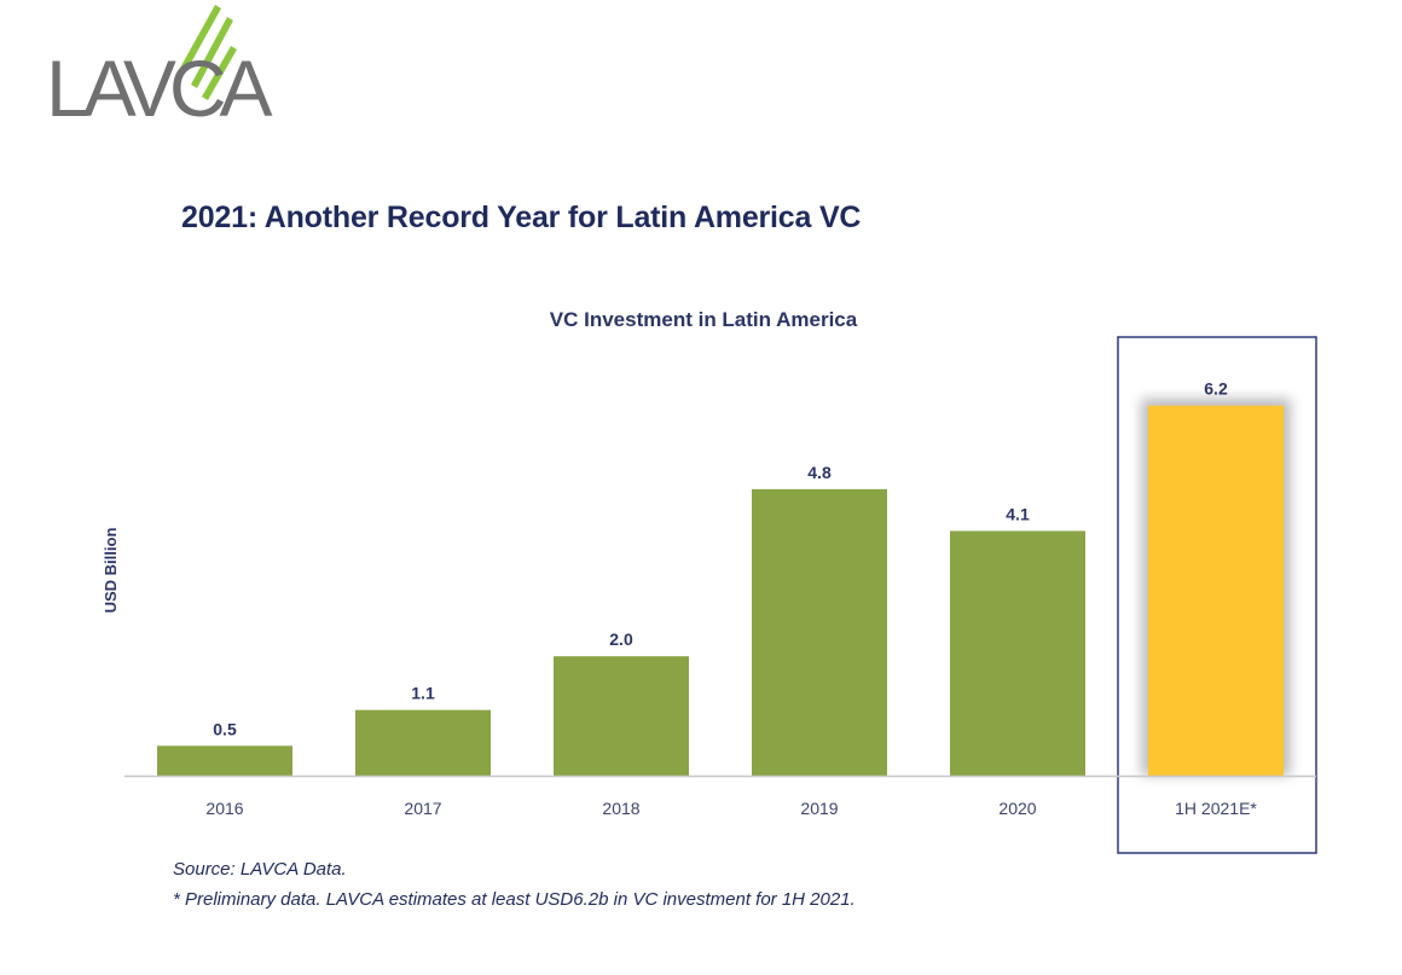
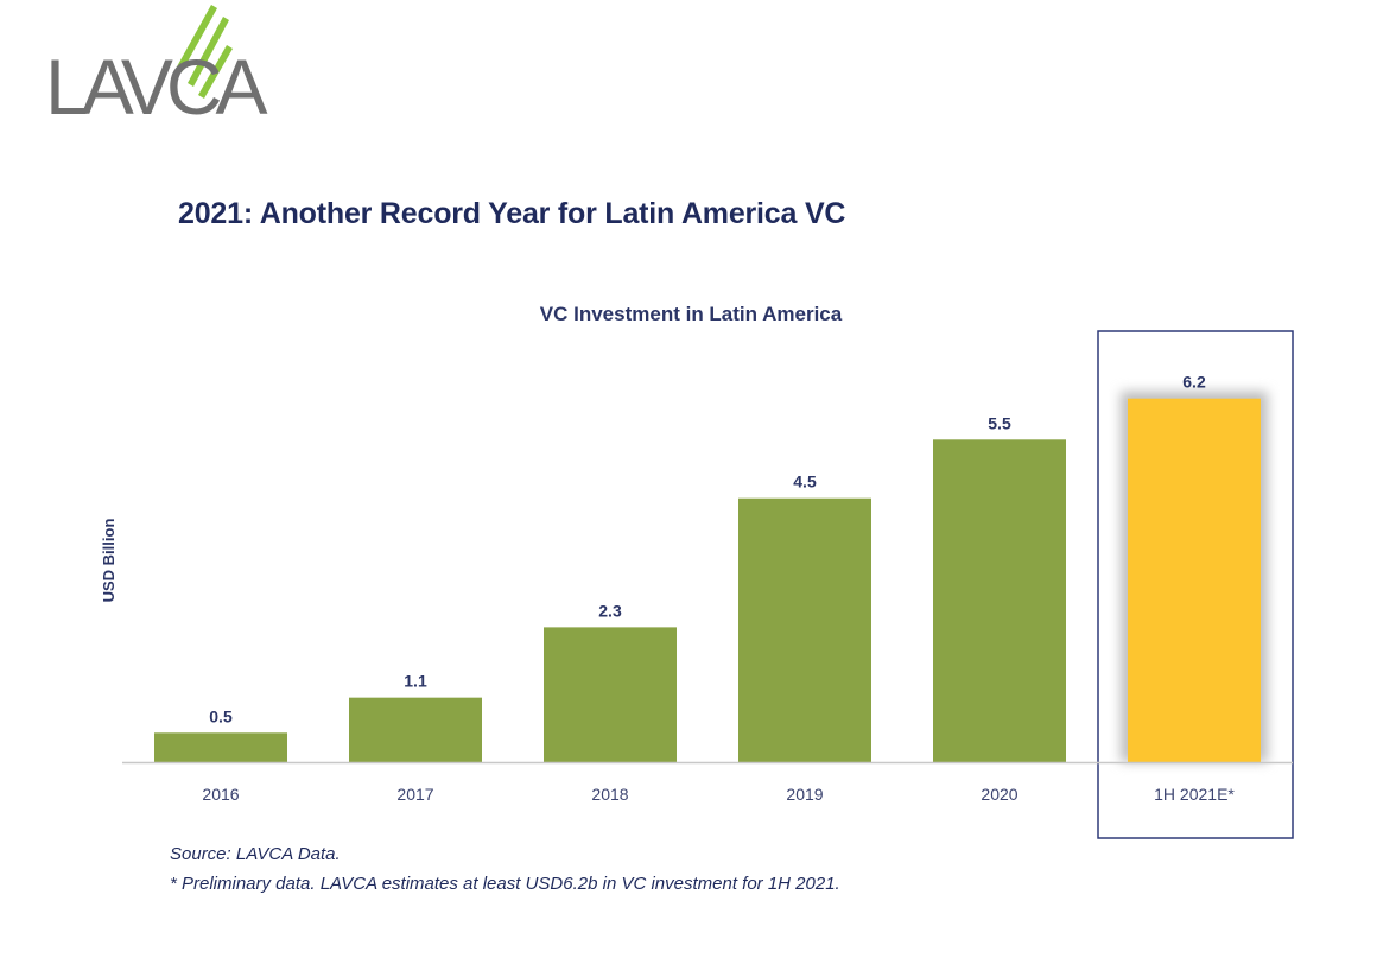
2018: 2.0 -> 2.3
2019: 4.8 -> 4.5
2020: 4.1 -> 5.5
